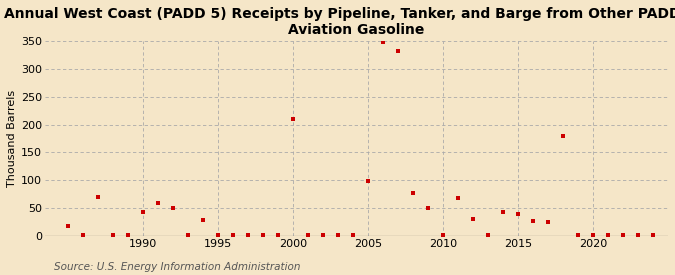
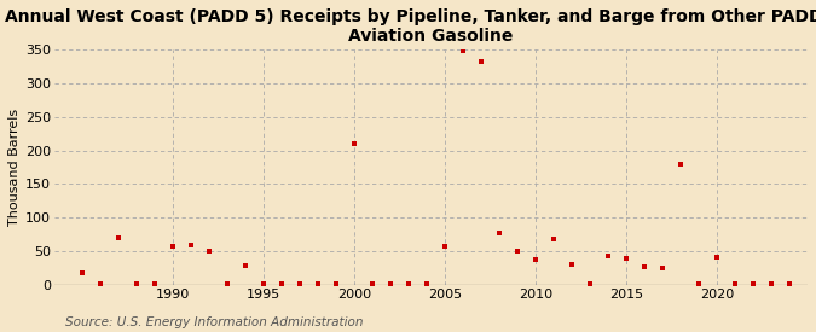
1990: 43 -> 58
2005: 98 -> 58
2010: 1 -> 38
2020: 1 -> 42
